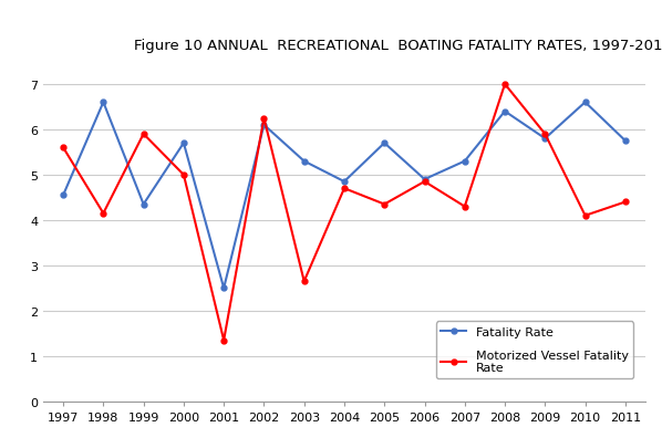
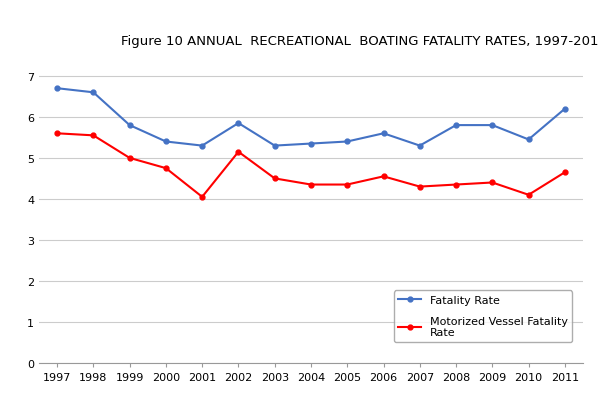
Fatality Rate/1997: 4.55 -> 6.70
Motorized Vessel Fatality Rate/1998: 4.15 -> 5.55
Fatality Rate/1999: 4.35 -> 5.80
Motorized Vessel Fatality Rate/1999: 5.90 -> 5.00
Fatality Rate/2000: 5.70 -> 5.40
Motorized Vessel Fatality Rate/2000: 5.00 -> 4.75
Fatality Rate/2001: 2.50 -> 5.30
Motorized Vessel Fatality Rate/2001: 1.35 -> 4.05
Fatality Rate/2002: 6.10 -> 5.85
Motorized Vessel Fatality Rate/2002: 6.25 -> 5.15
Motorized Vessel Fatality Rate/2003: 2.65 -> 4.50
Fatality Rate/2004: 4.85 -> 5.35
Motorized Vessel Fatality Rate/2004: 4.70 -> 4.35
Fatality Rate/2005: 5.70 -> 5.40
Fatality Rate/2006: 4.90 -> 5.60
Motorized Vessel Fatality Rate/2006: 4.85 -> 4.55
Fatality Rate/2008: 6.40 -> 5.80
Motorized Vessel Fatality Rate/2008: 7.00 -> 4.35
Motorized Vessel Fatality Rate/2009: 5.90 -> 4.40
Fatality Rate/2010: 6.60 -> 5.45
Fatality Rate/2011: 5.75 -> 6.20
Motorized Vessel Fatality Rate/2011: 4.40 -> 4.65
